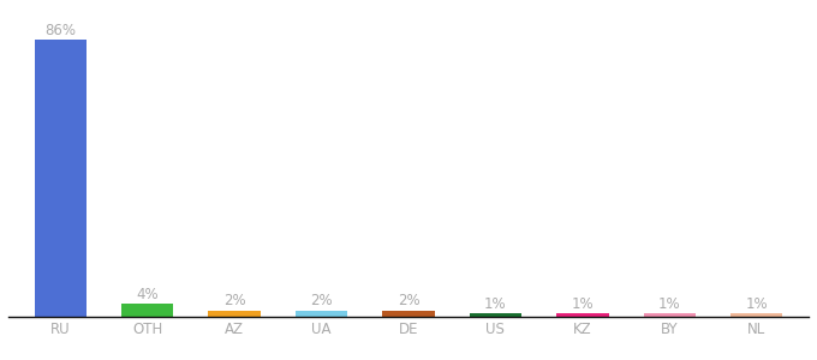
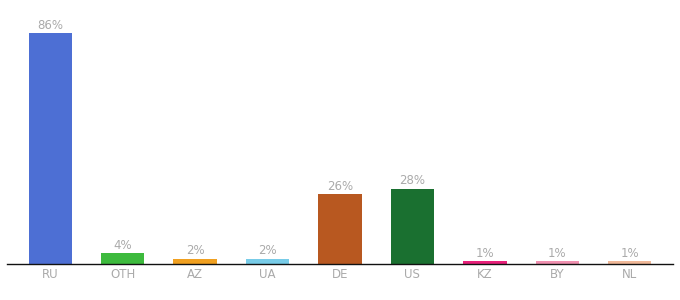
DE: 2% -> 26%
US: 1% -> 28%
